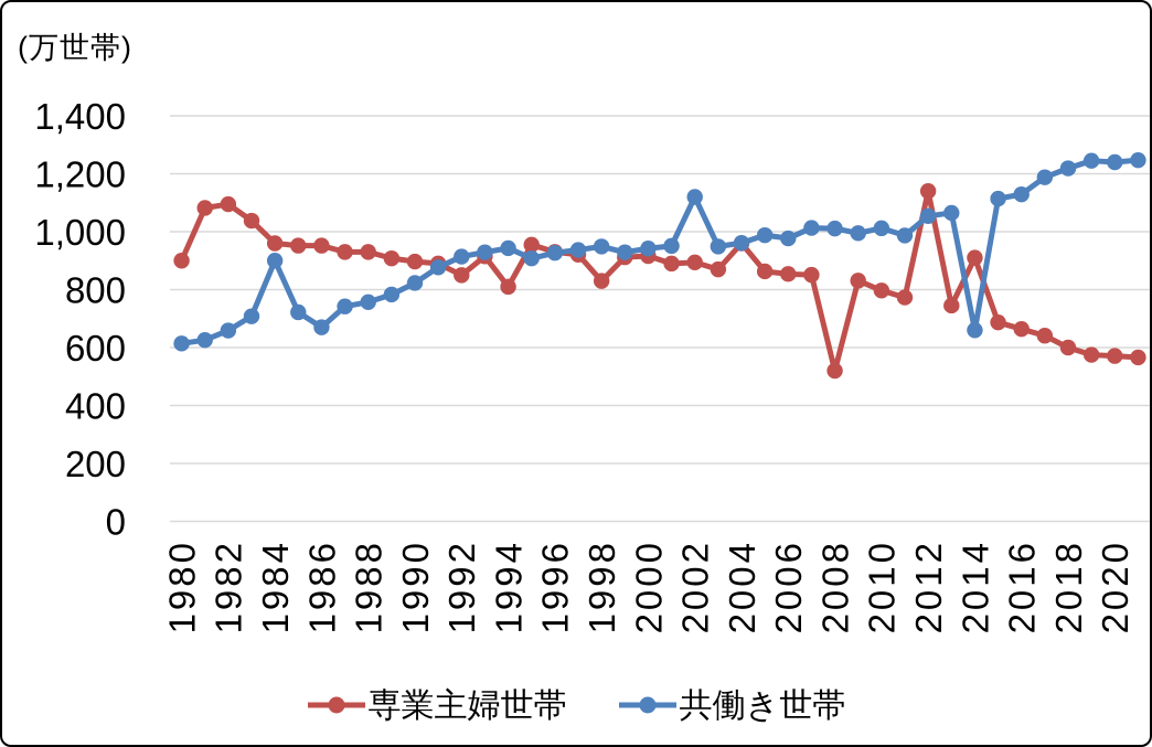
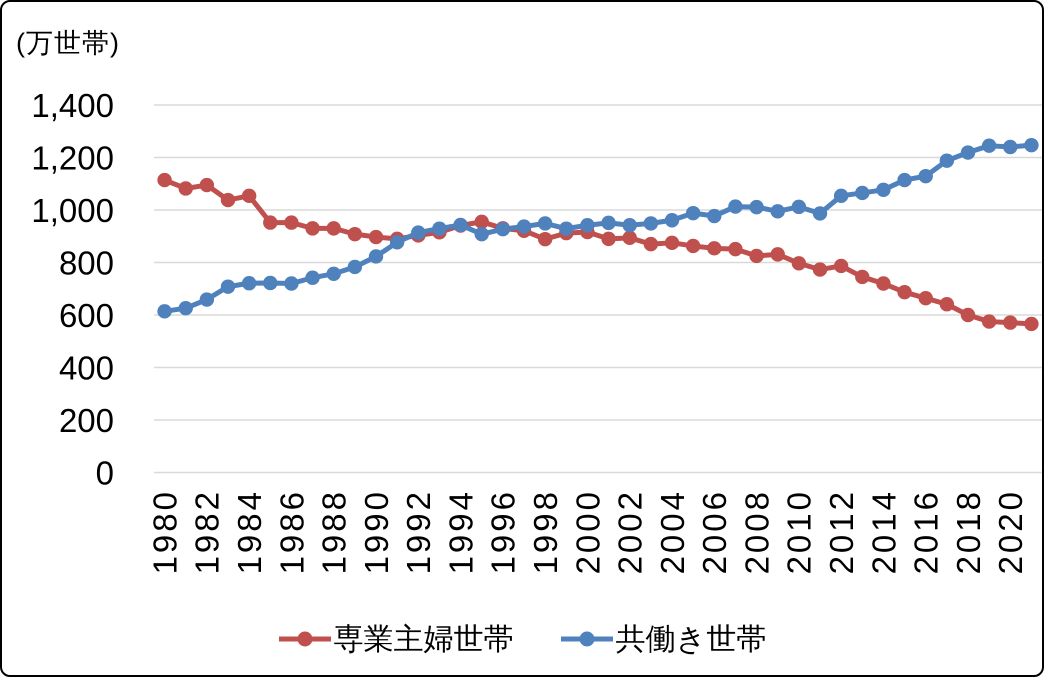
専業主婦世帯/1980: 900 -> 1110
専業主婦世帯/1984: 960 -> 1050
共働き世帯/1984: 900 -> 720
共働き世帯/1986: 670 -> 720
専業主婦世帯/1992: 850 -> 900
専業主婦世帯/1994: 810 -> 940
専業主婦世帯/1998: 830 -> 890
共働き世帯/2002: 1120 -> 940
専業主婦世帯/2004: 960 -> 880
専業主婦世帯/2008: 520 -> 820
専業主婦世帯/2012: 1140 -> 790
専業主婦世帯/2014: 910 -> 720
共働き世帯/2014: 660 -> 1080
